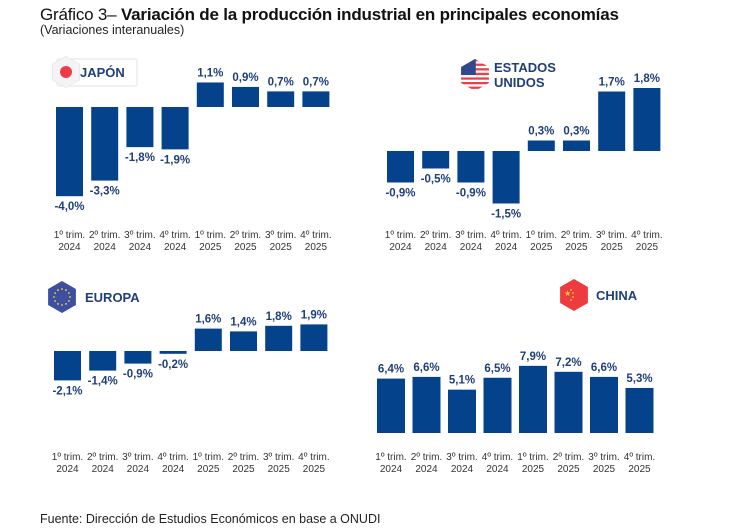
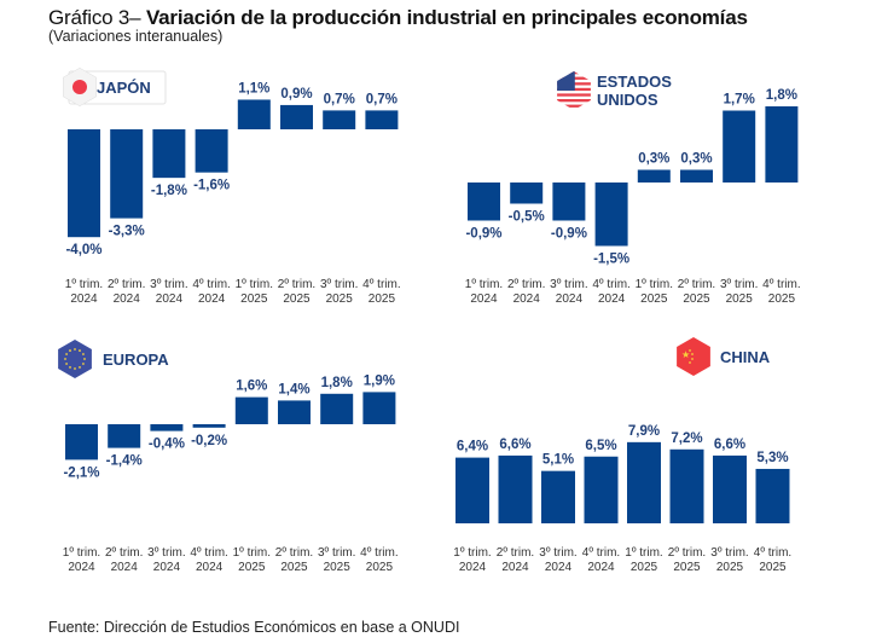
JAPÓN/4º trim. 2024: -1,9% -> -1,6%
EUROPA/3º trim. 2024: -0,9% -> -0,4%
